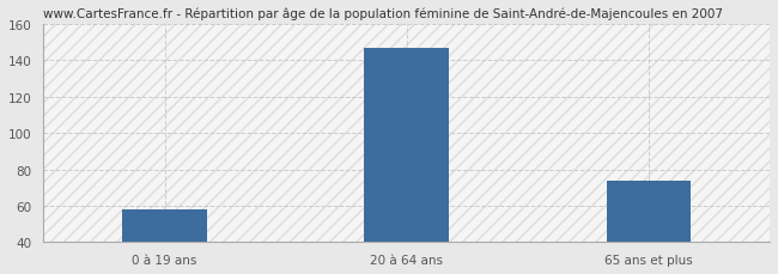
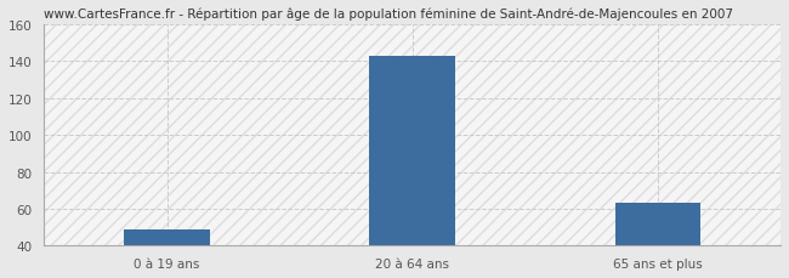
0 à 19 ans: 58 -> 49
20 à 64 ans: 147 -> 143
65 ans et plus: 74 -> 63
